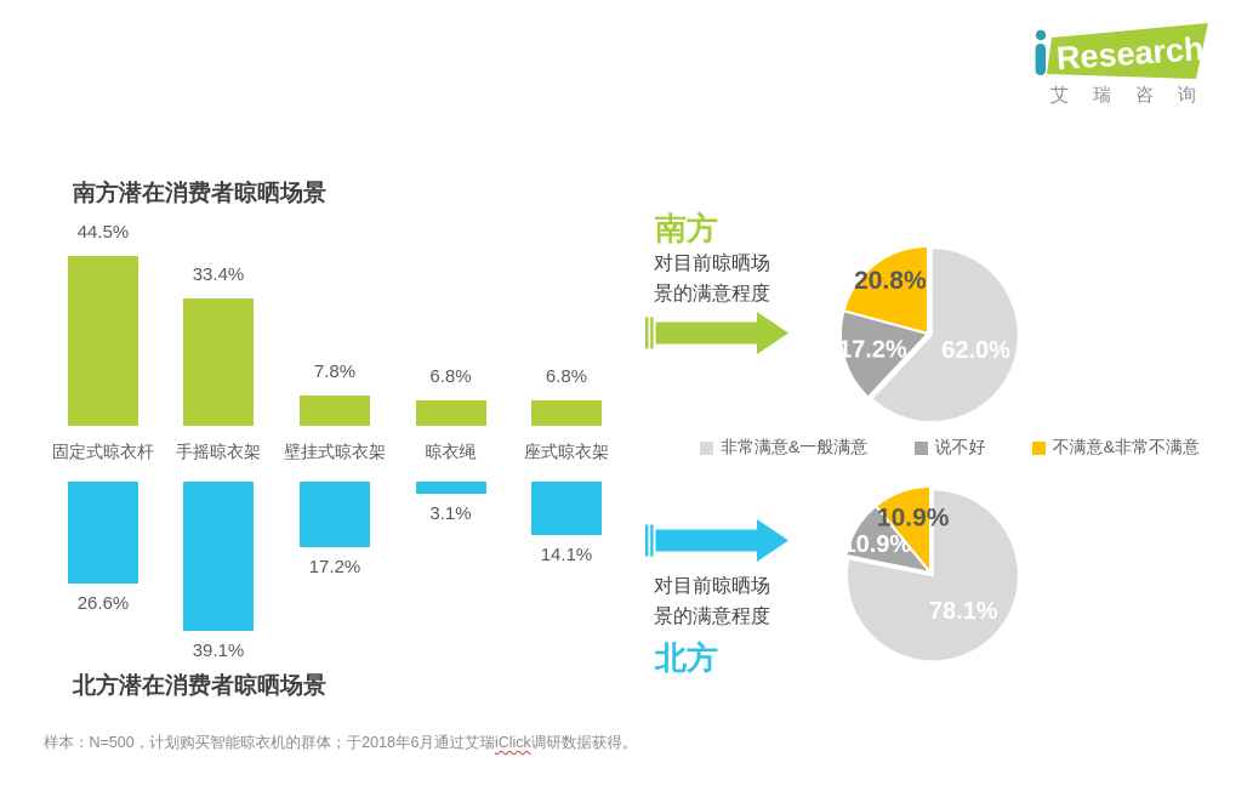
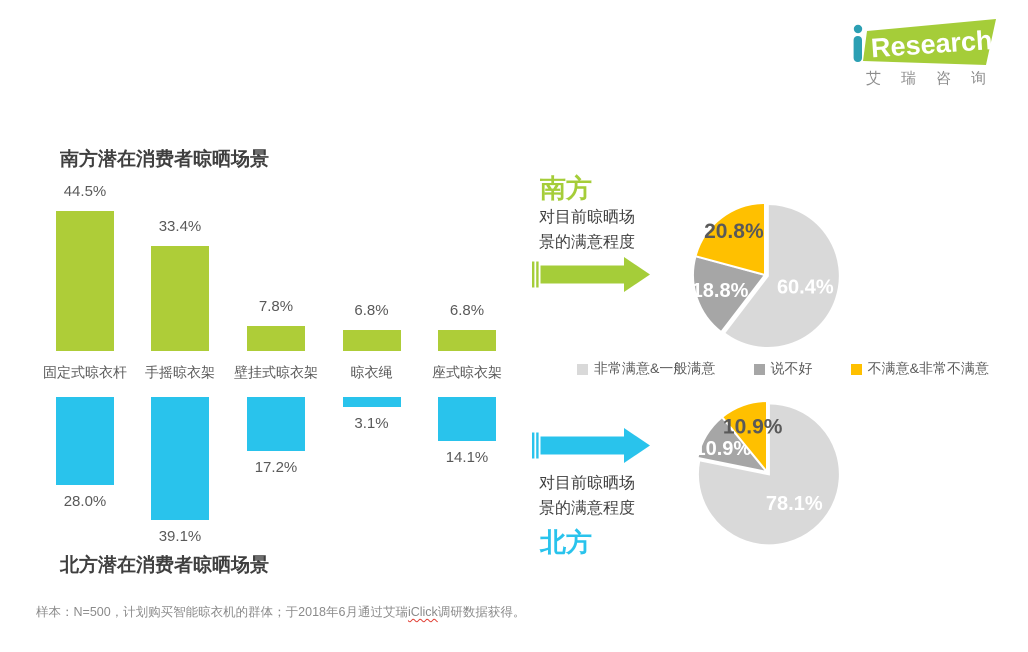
北方潜在消费者晾晒场景/固定式晾衣杆: 26.6% -> 28.0%
南方 对目前晾晒场景的满意程度/非常满意&一般满意: 62.0% -> 60.4%
南方 对目前晾晒场景的满意程度/说不好: 17.2% -> 18.8%
